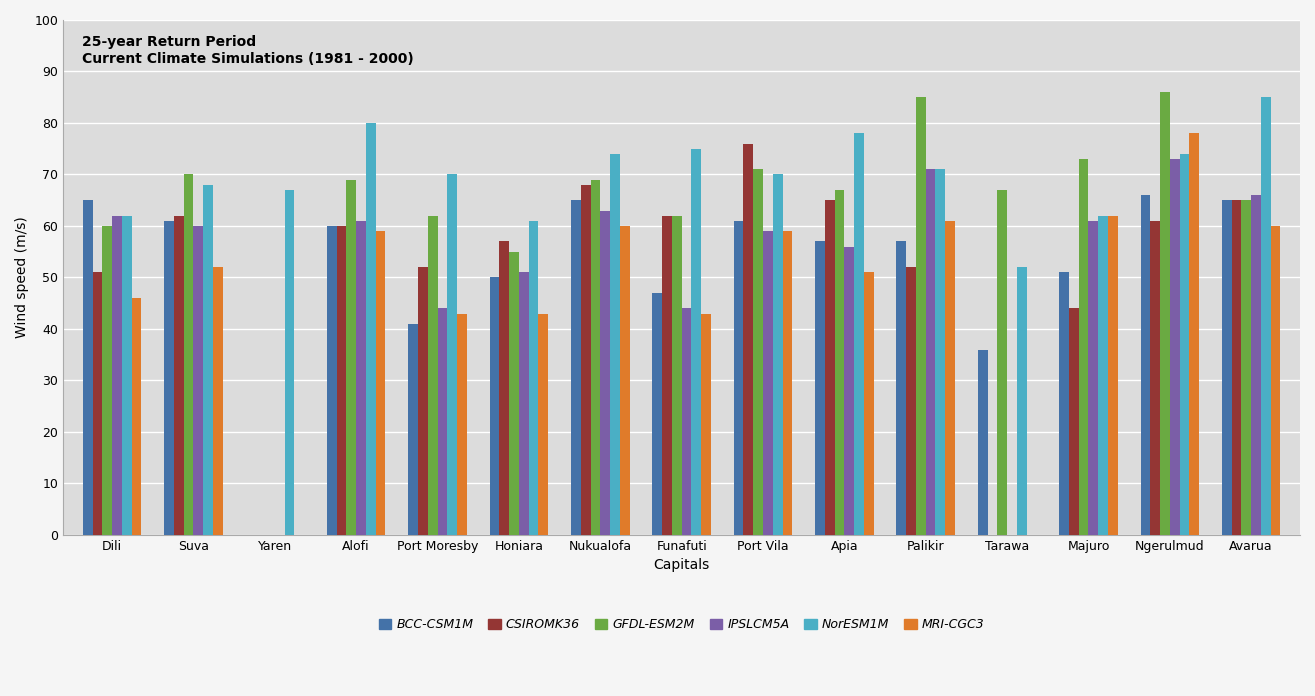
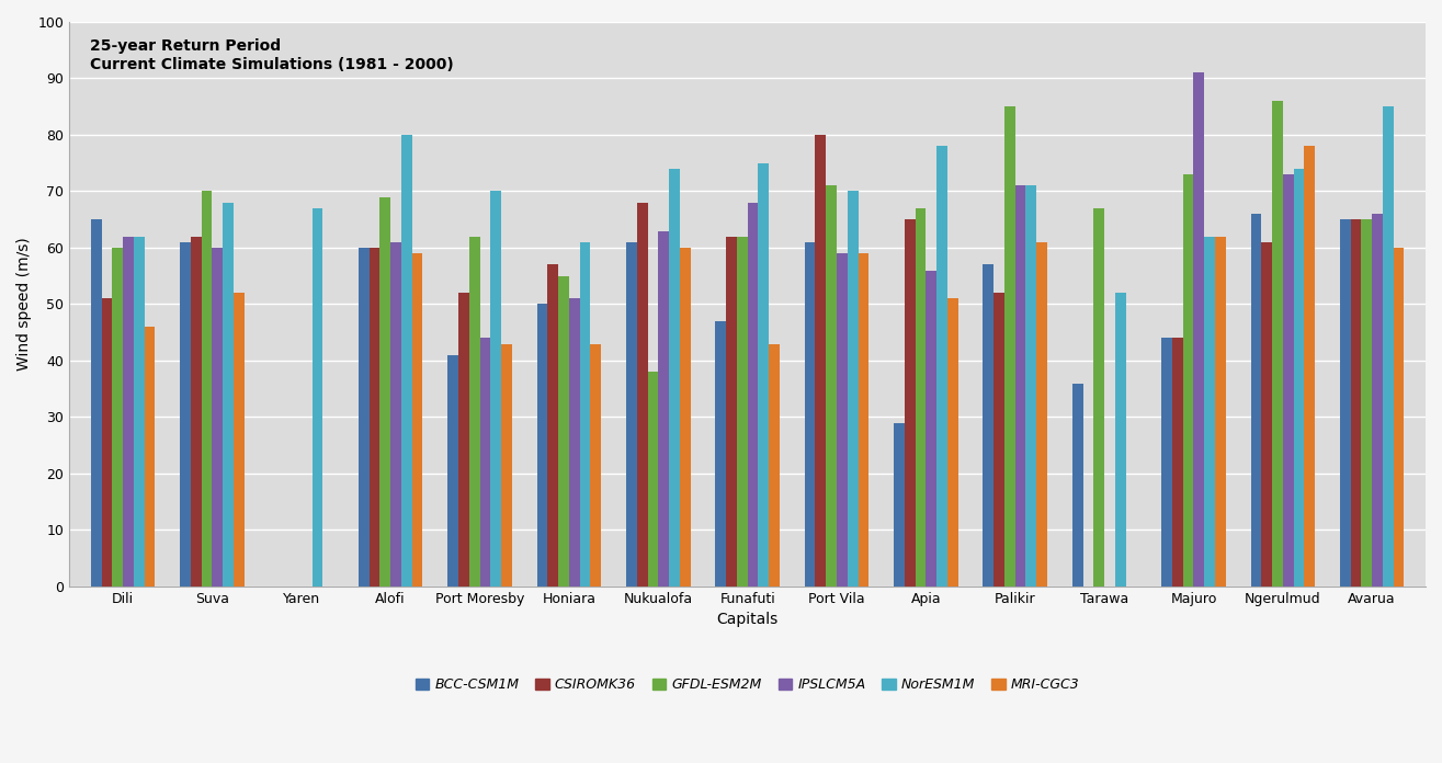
BCC-CSM1M/Nukualofa: 65 -> 61
GFDL-ESM2M/Nukualofa: 69 -> 38
IPSLCM5A/Funafuti: 44 -> 68
CSIROMK36/Port Vila: 76 -> 80
BCC-CSM1M/Apia: 57 -> 29
BCC-CSM1M/Majuro: 51 -> 44
IPSLCM5A/Majuro: 61 -> 91
